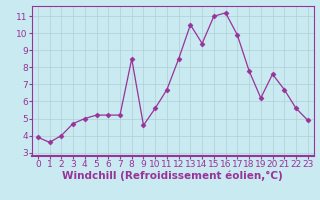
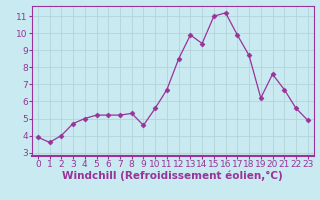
8: 8.5 -> 5.3
13: 10.5 -> 9.9
18: 7.8 -> 8.7
